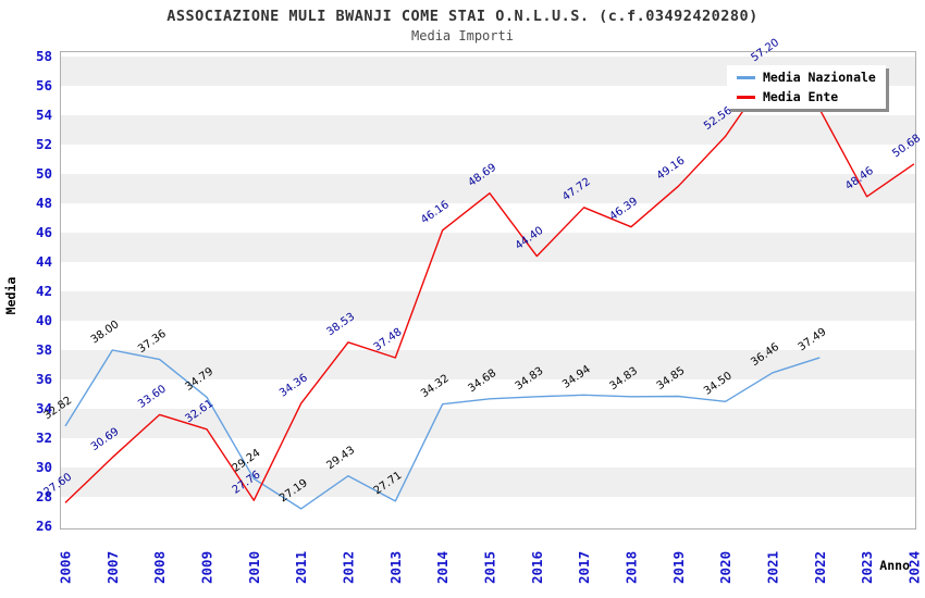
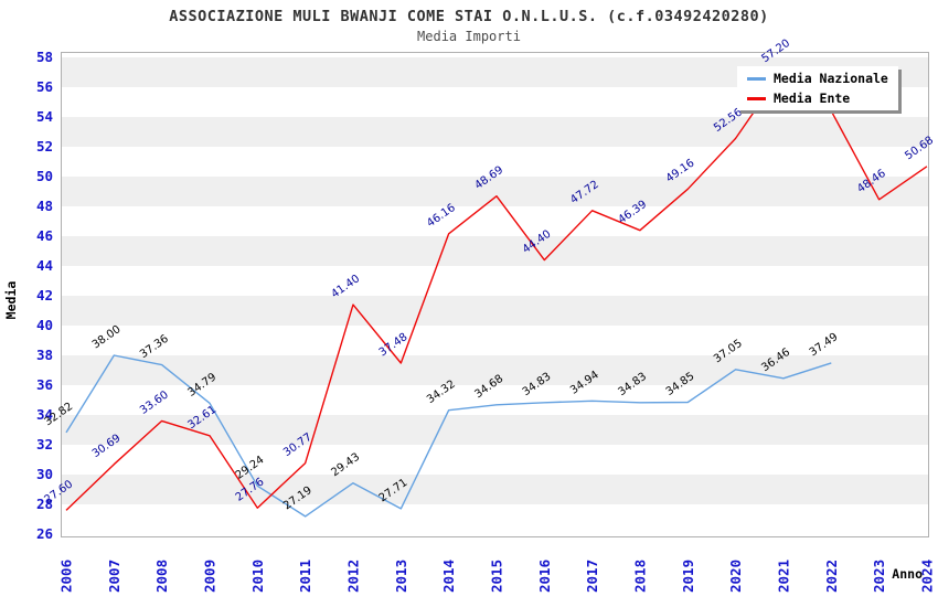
Media Ente/2011: 34.36 -> 30.77
Media Ente/2012: 38.53 -> 41.40
Media Nazionale/2020: 34.50 -> 37.05
